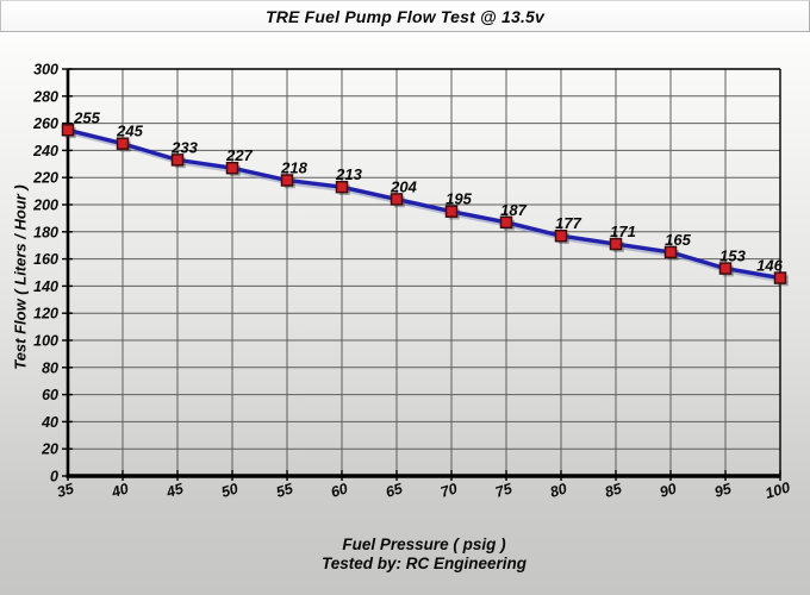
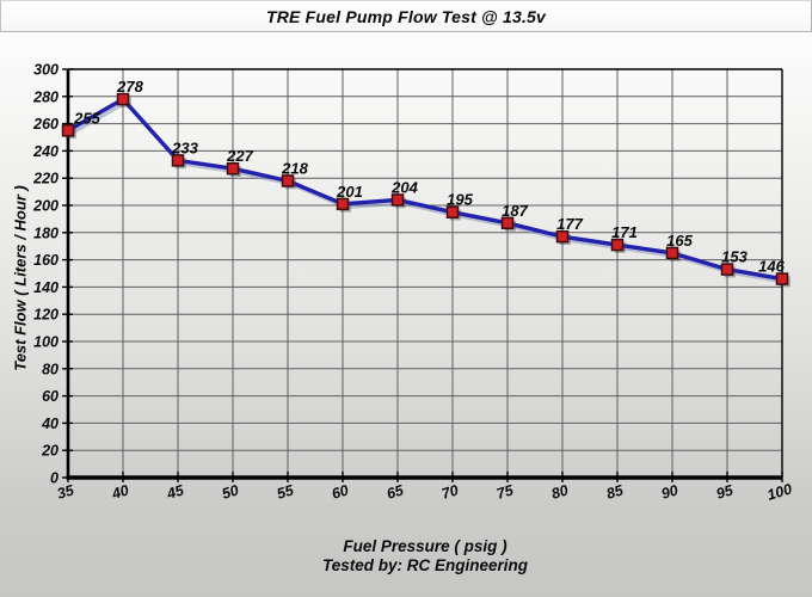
40: 245 -> 278
60: 213 -> 201
